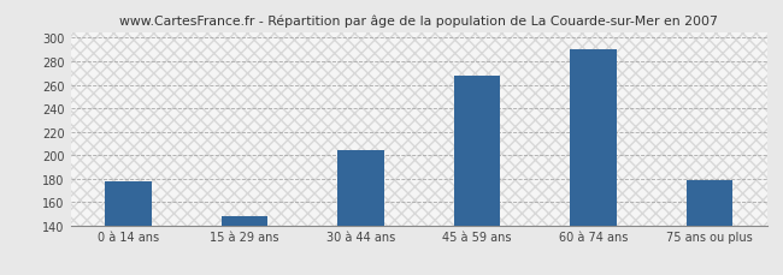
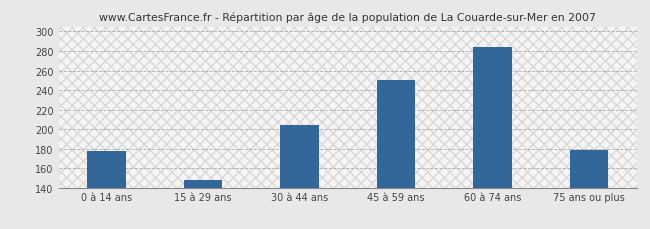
45 à 59 ans: 268 -> 250
60 à 74 ans: 290 -> 284
